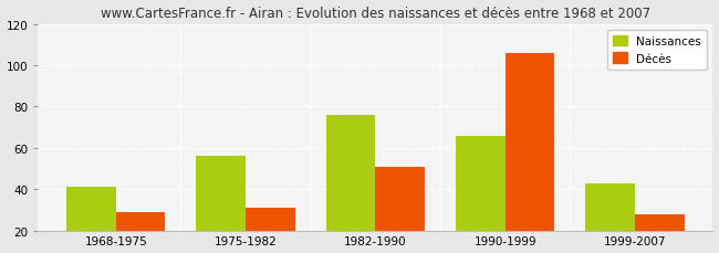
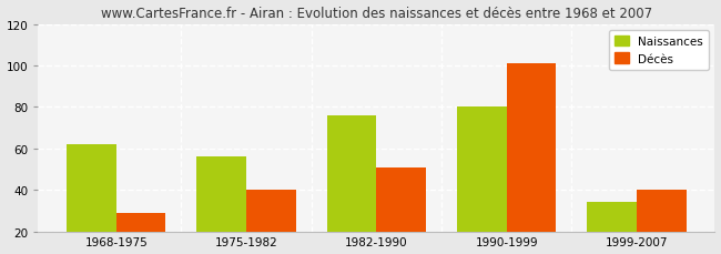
Naissances/1968-1975: 41 -> 62
Décès/1975-1982: 31 -> 40
Naissances/1990-1999: 66 -> 80
Décès/1990-1999: 106 -> 101
Naissances/1999-2007: 43 -> 34
Décès/1999-2007: 28 -> 40
